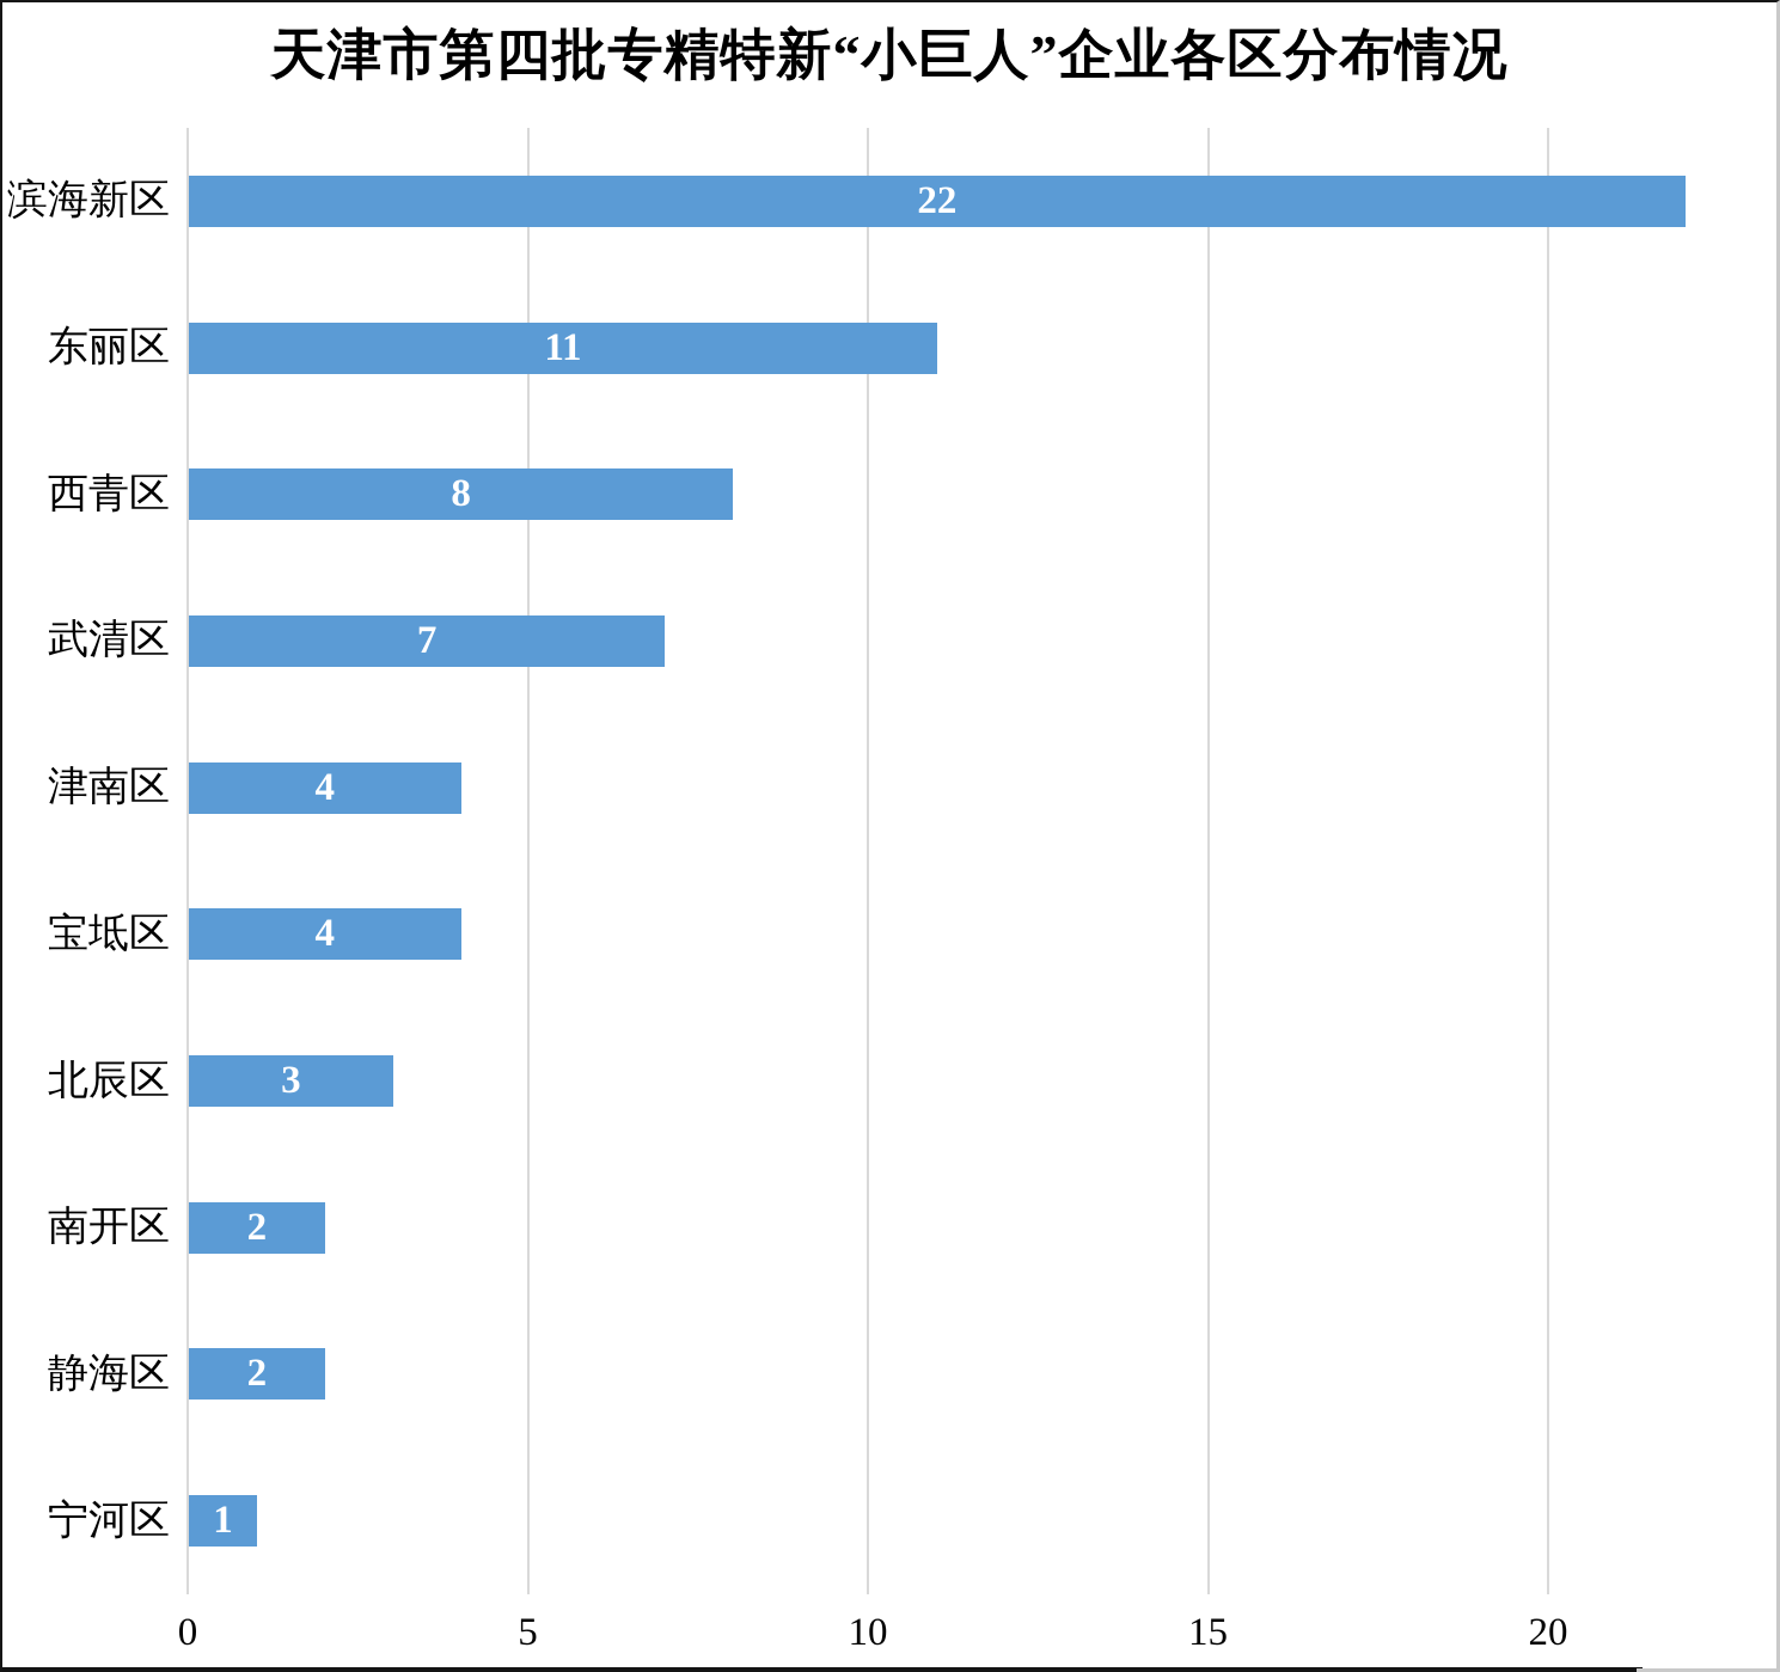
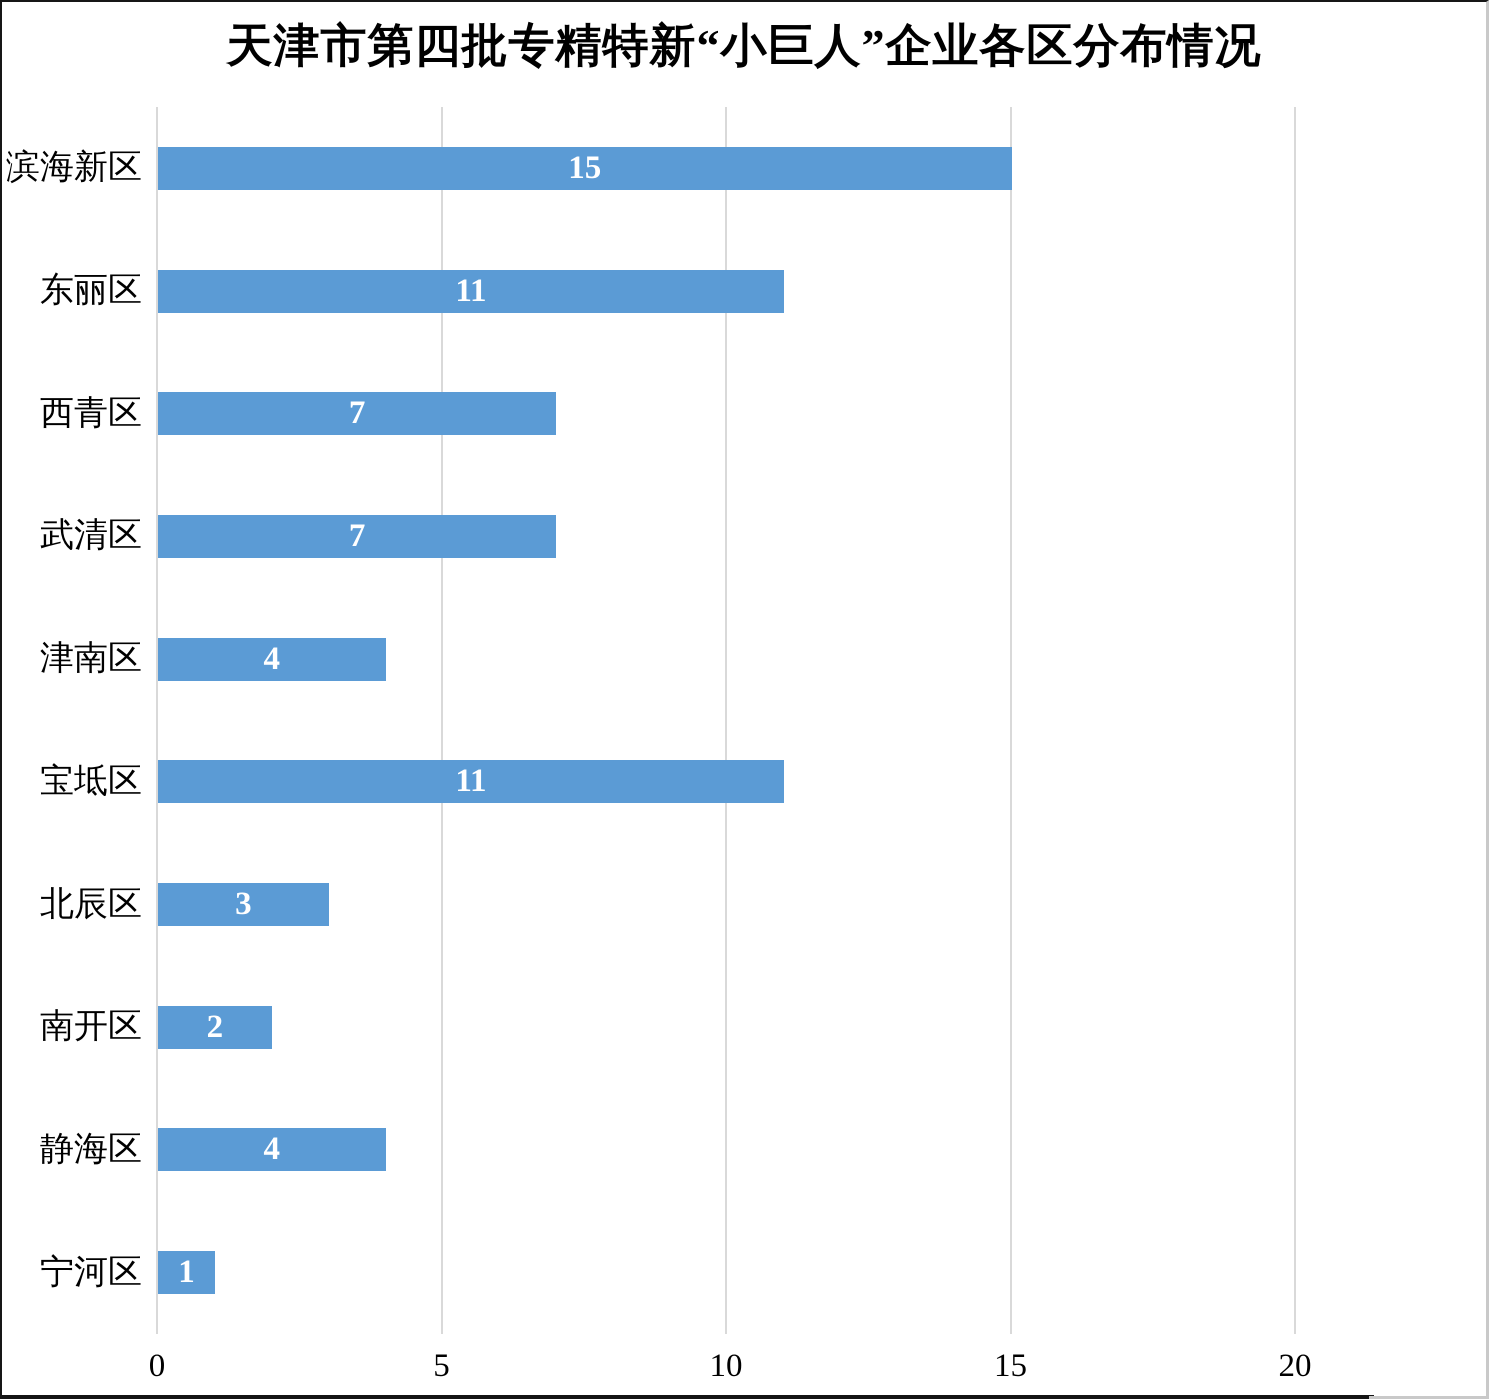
滨海新区: 22 -> 15
西青区: 8 -> 7
宝坻区: 4 -> 11
静海区: 2 -> 4
